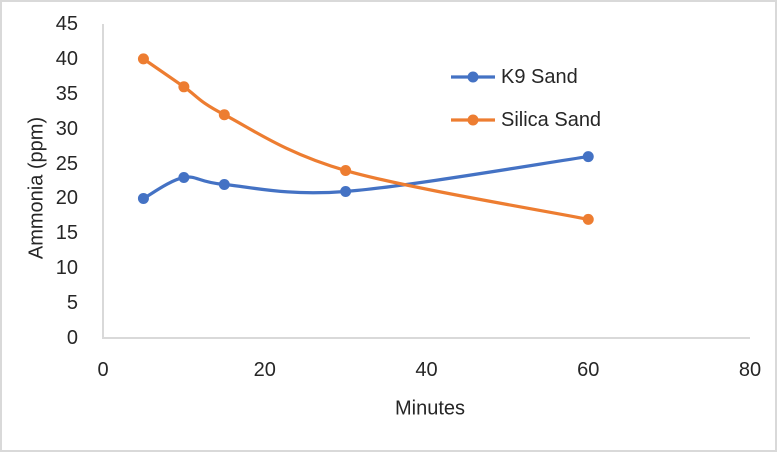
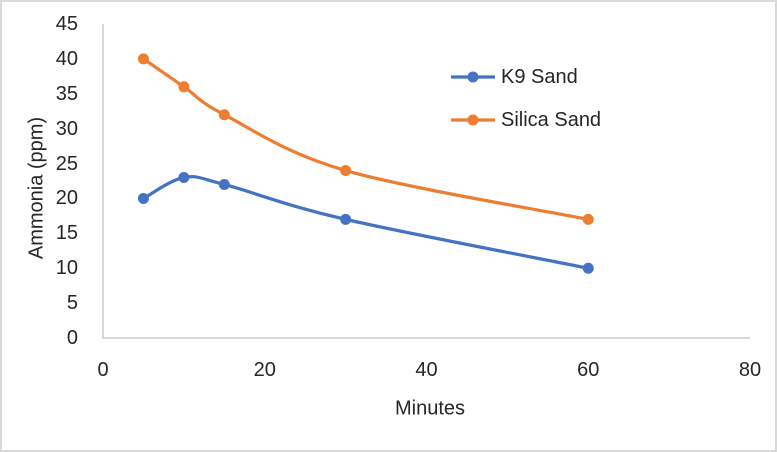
K9 Sand/30: 21 -> 17
K9 Sand/60: 26 -> 10
